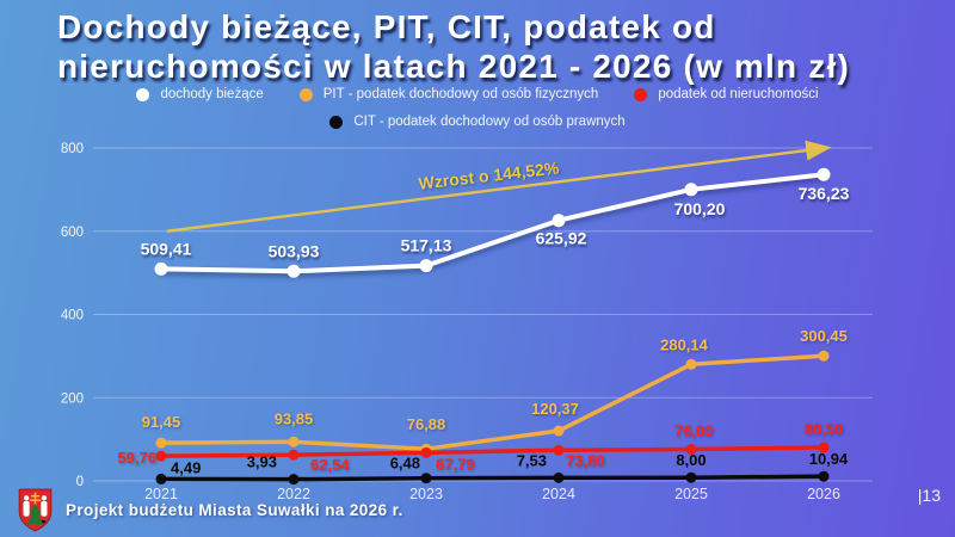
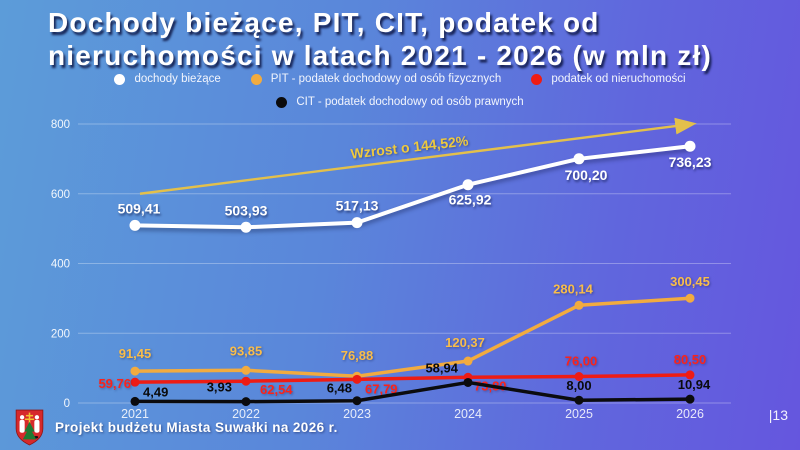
CIT - podatek dochodowy od osób prawnych/2024: 7,53 -> 58,94
